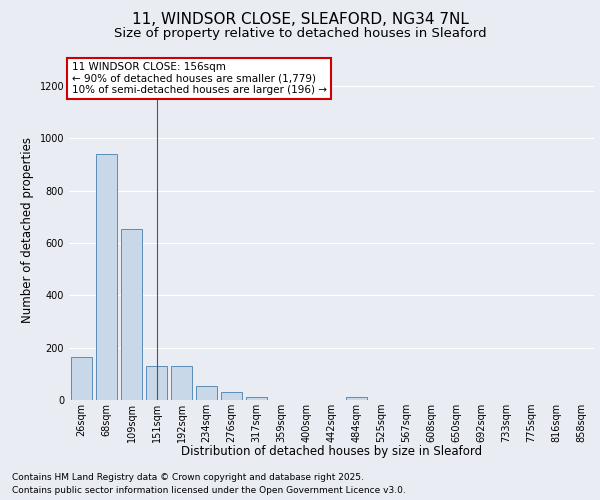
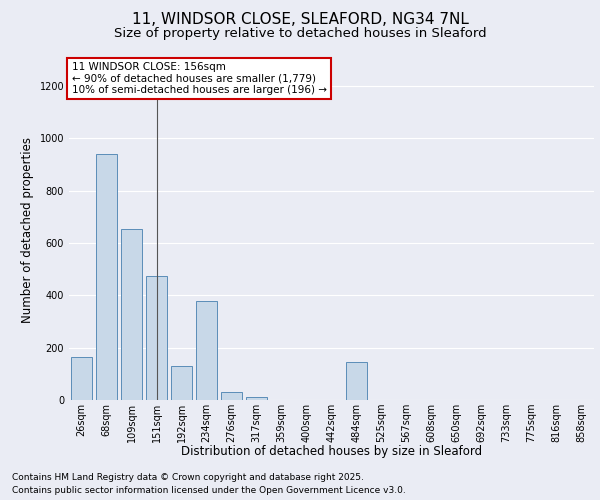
151sqm: 130 -> 475
234sqm: 55 -> 380
484sqm: 13 -> 145
